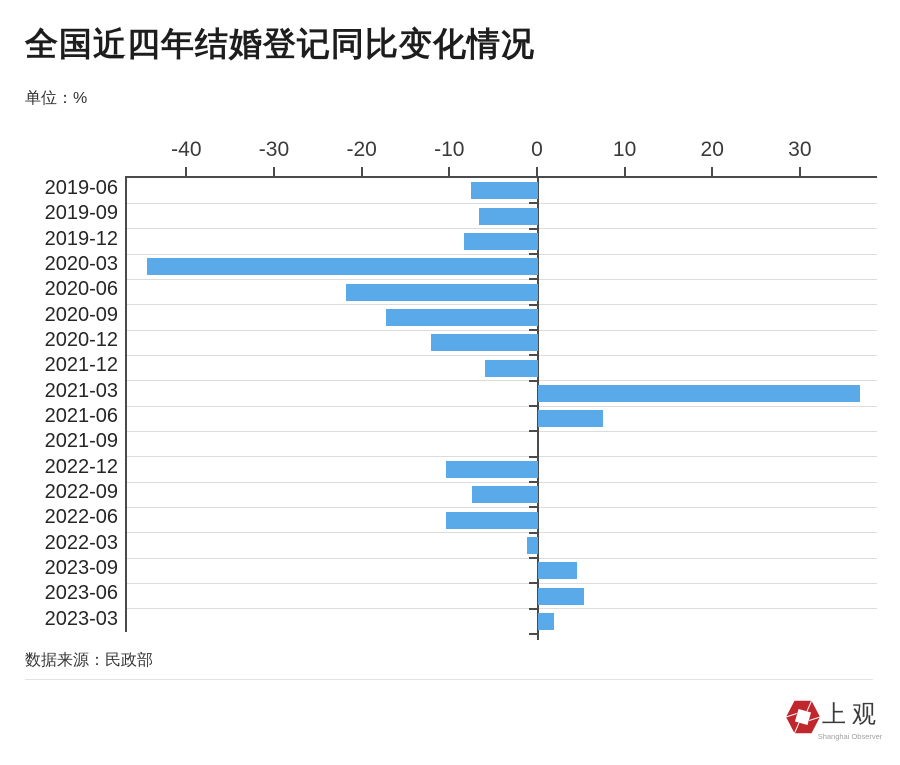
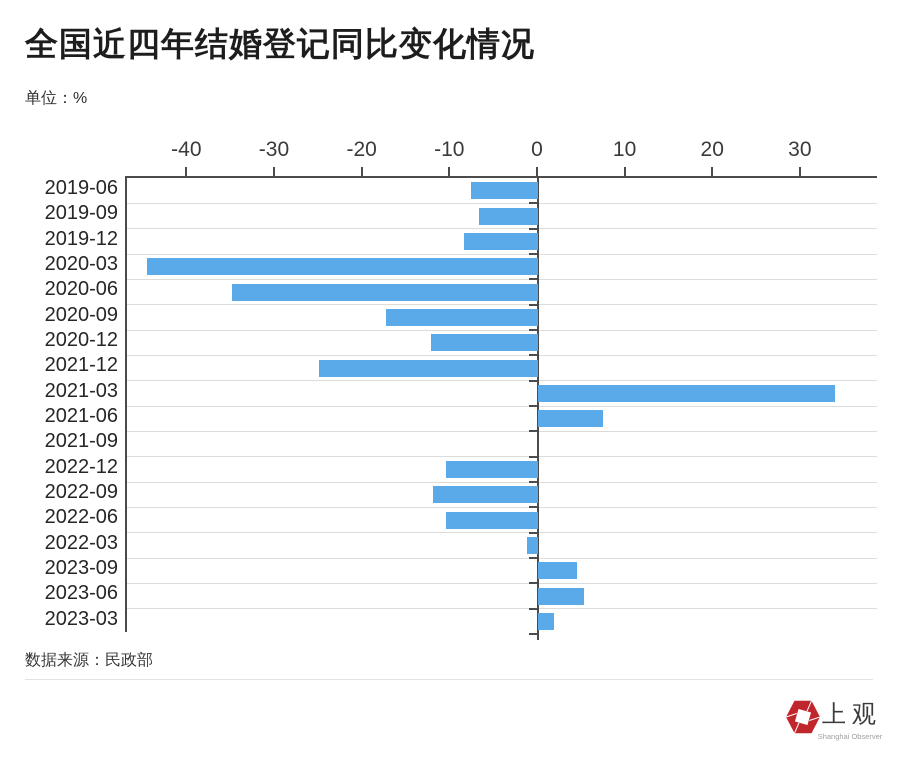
2020-06: -22 -> -35
2021-12: -6 -> -25
2021-03: 37 -> 34
2022-09: -8 -> -12
